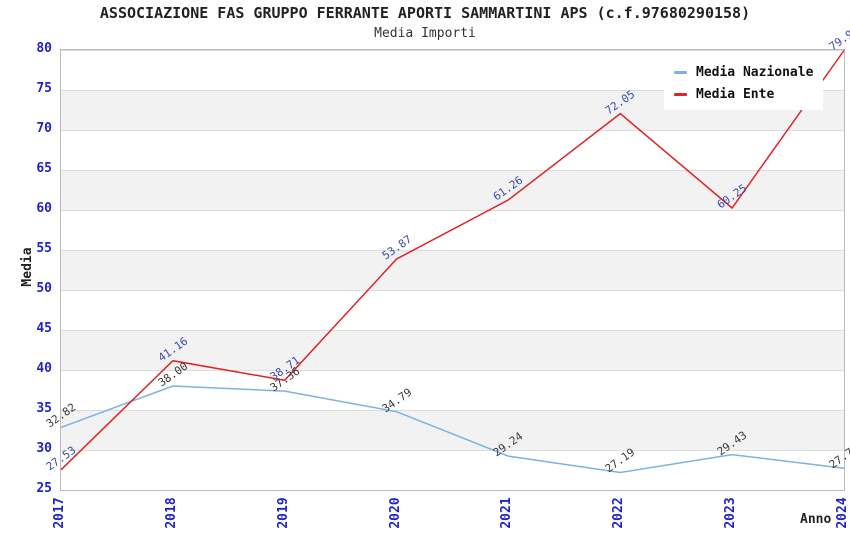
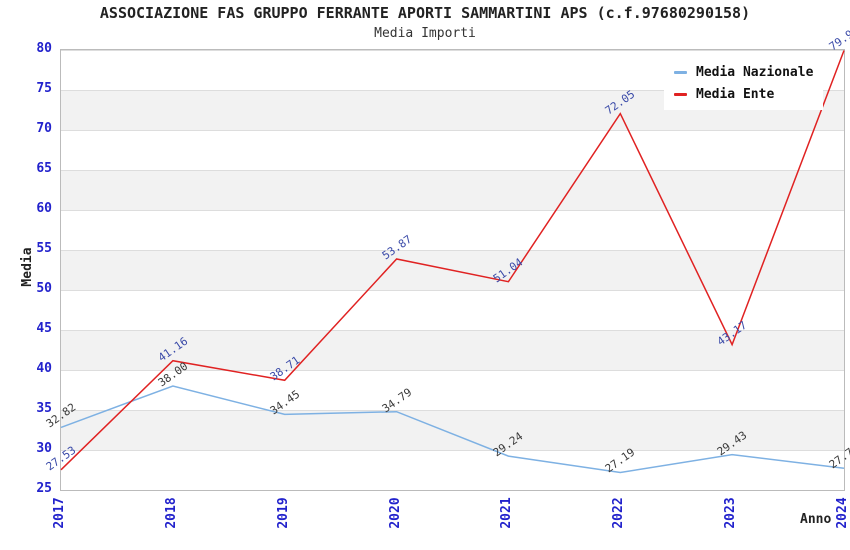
Media Nazionale/2019: 37.36 -> 34.45
Media Ente/2021: 61.26 -> 51.04
Media Ente/2023: 60.25 -> 43.17
